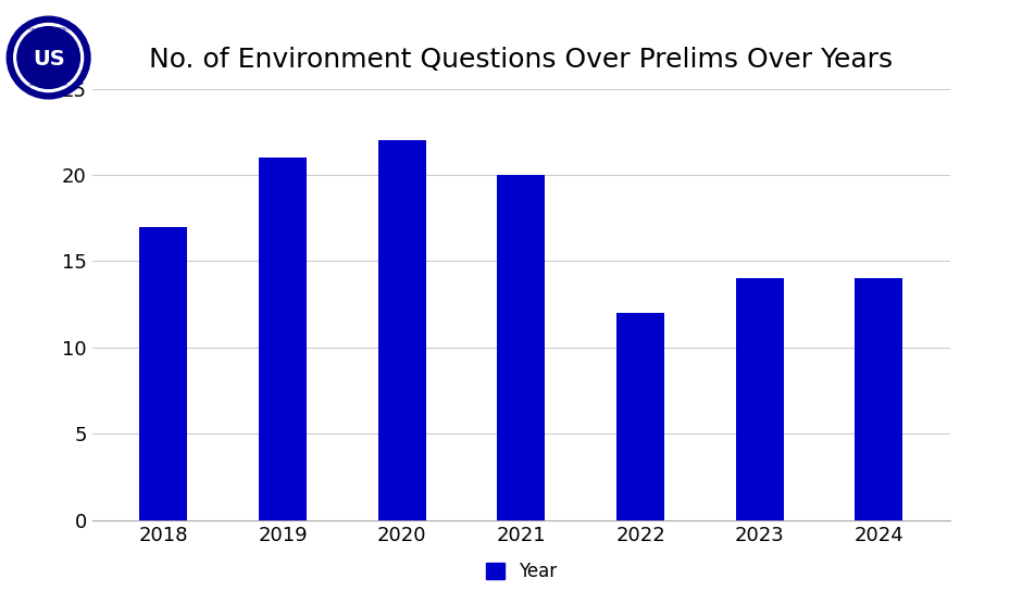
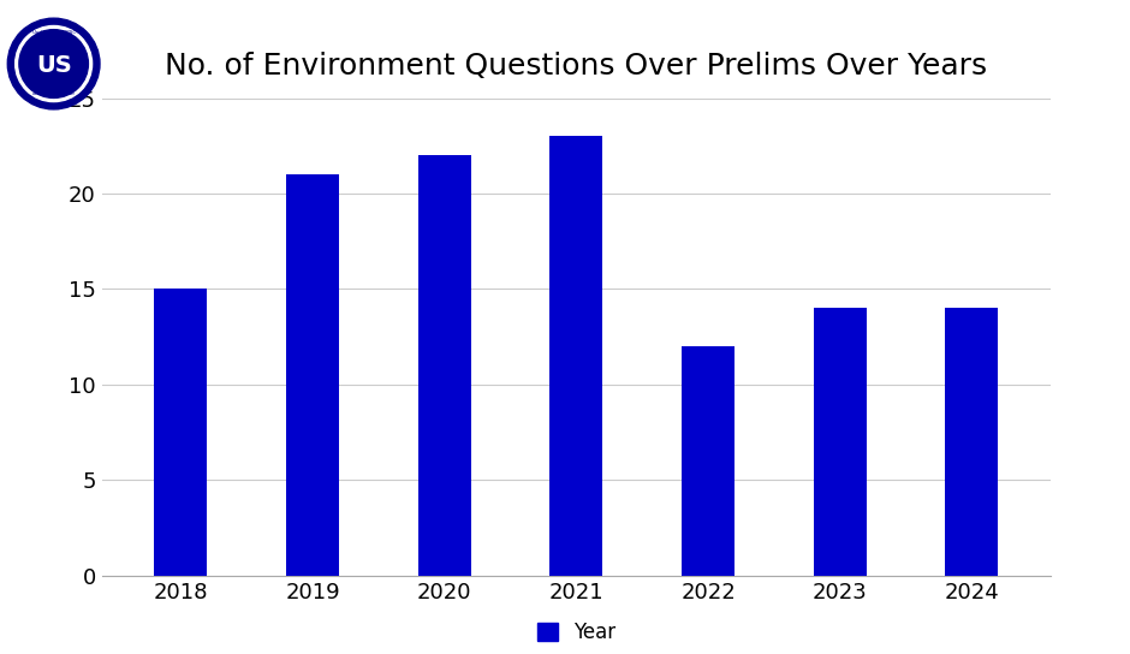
2018: 17 -> 15
2021: 20 -> 23
